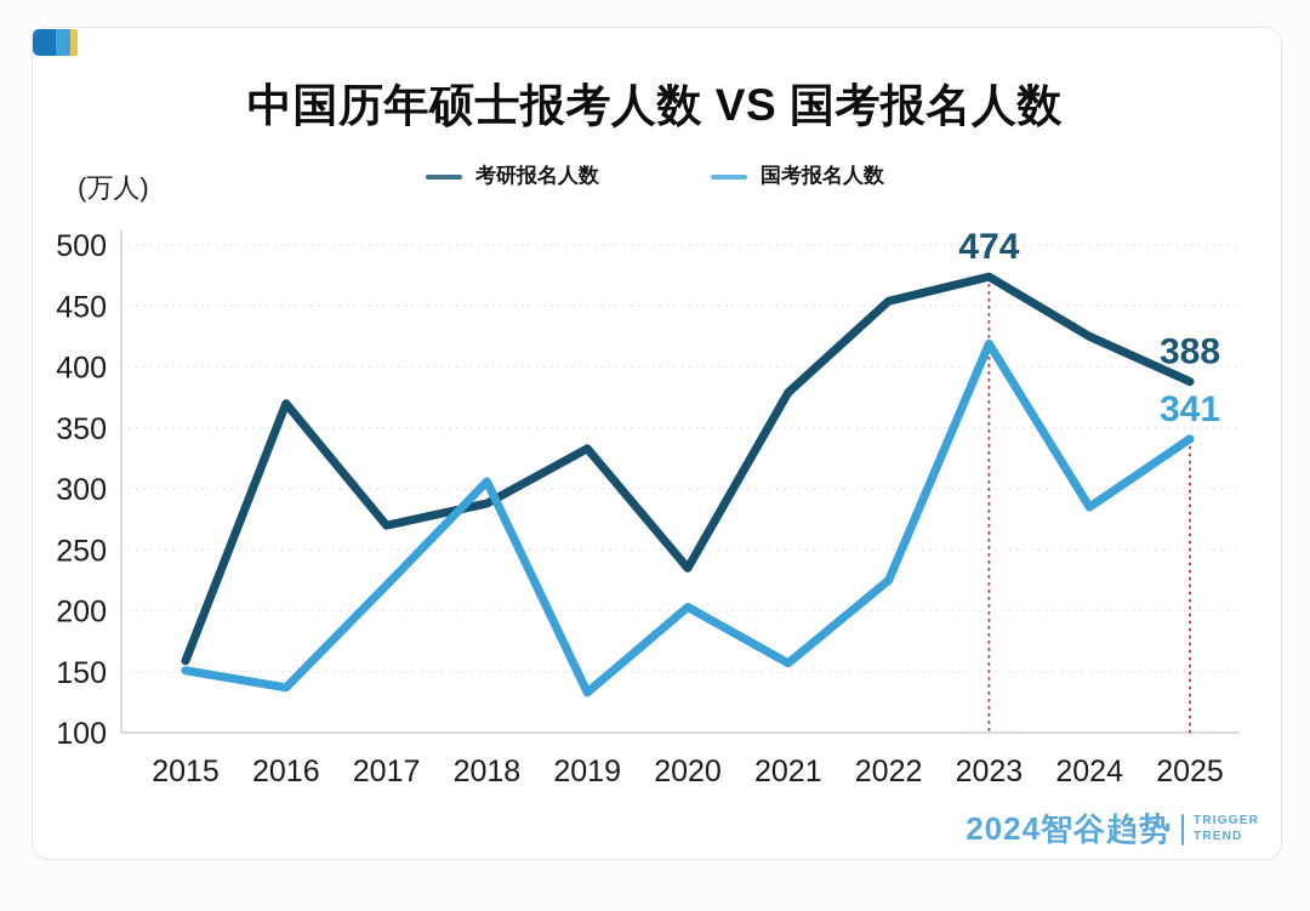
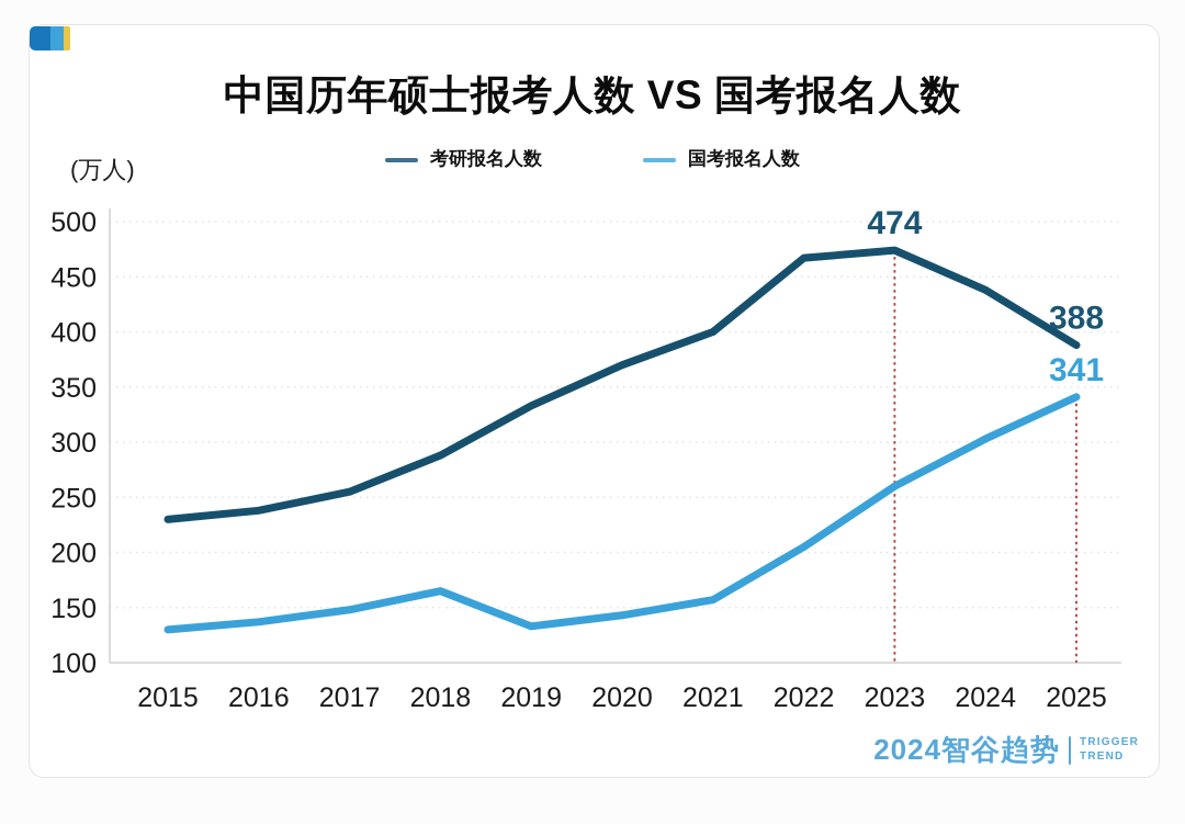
考研报名人数/2015: 159 -> 230
国考报名人数/2015: 151 -> 130
考研报名人数/2016: 370 -> 238
考研报名人数/2017: 270 -> 255
国考报名人数/2017: 221 -> 148
国考报名人数/2018: 306 -> 165
考研报名人数/2020: 235 -> 370
国考报名人数/2020: 203 -> 143
考研报名人数/2021: 379 -> 400
考研报名人数/2022: 454 -> 467
国考报名人数/2022: 225 -> 205
国考报名人数/2023: 419 -> 260
考研报名人数/2024: 425 -> 438
国考报名人数/2024: 285 -> 303
